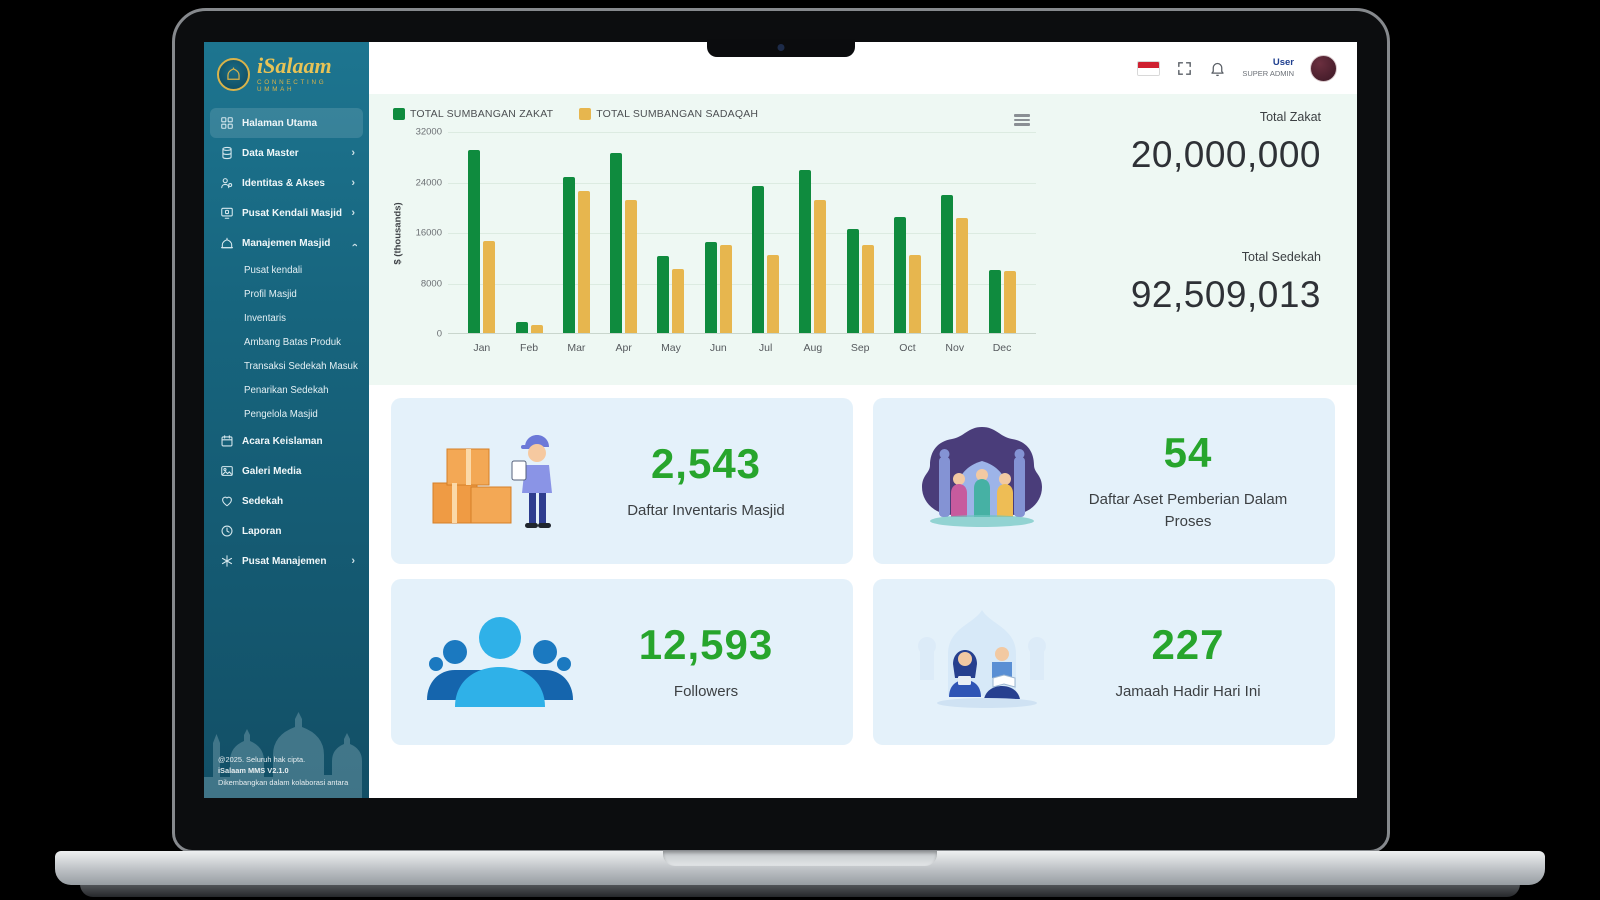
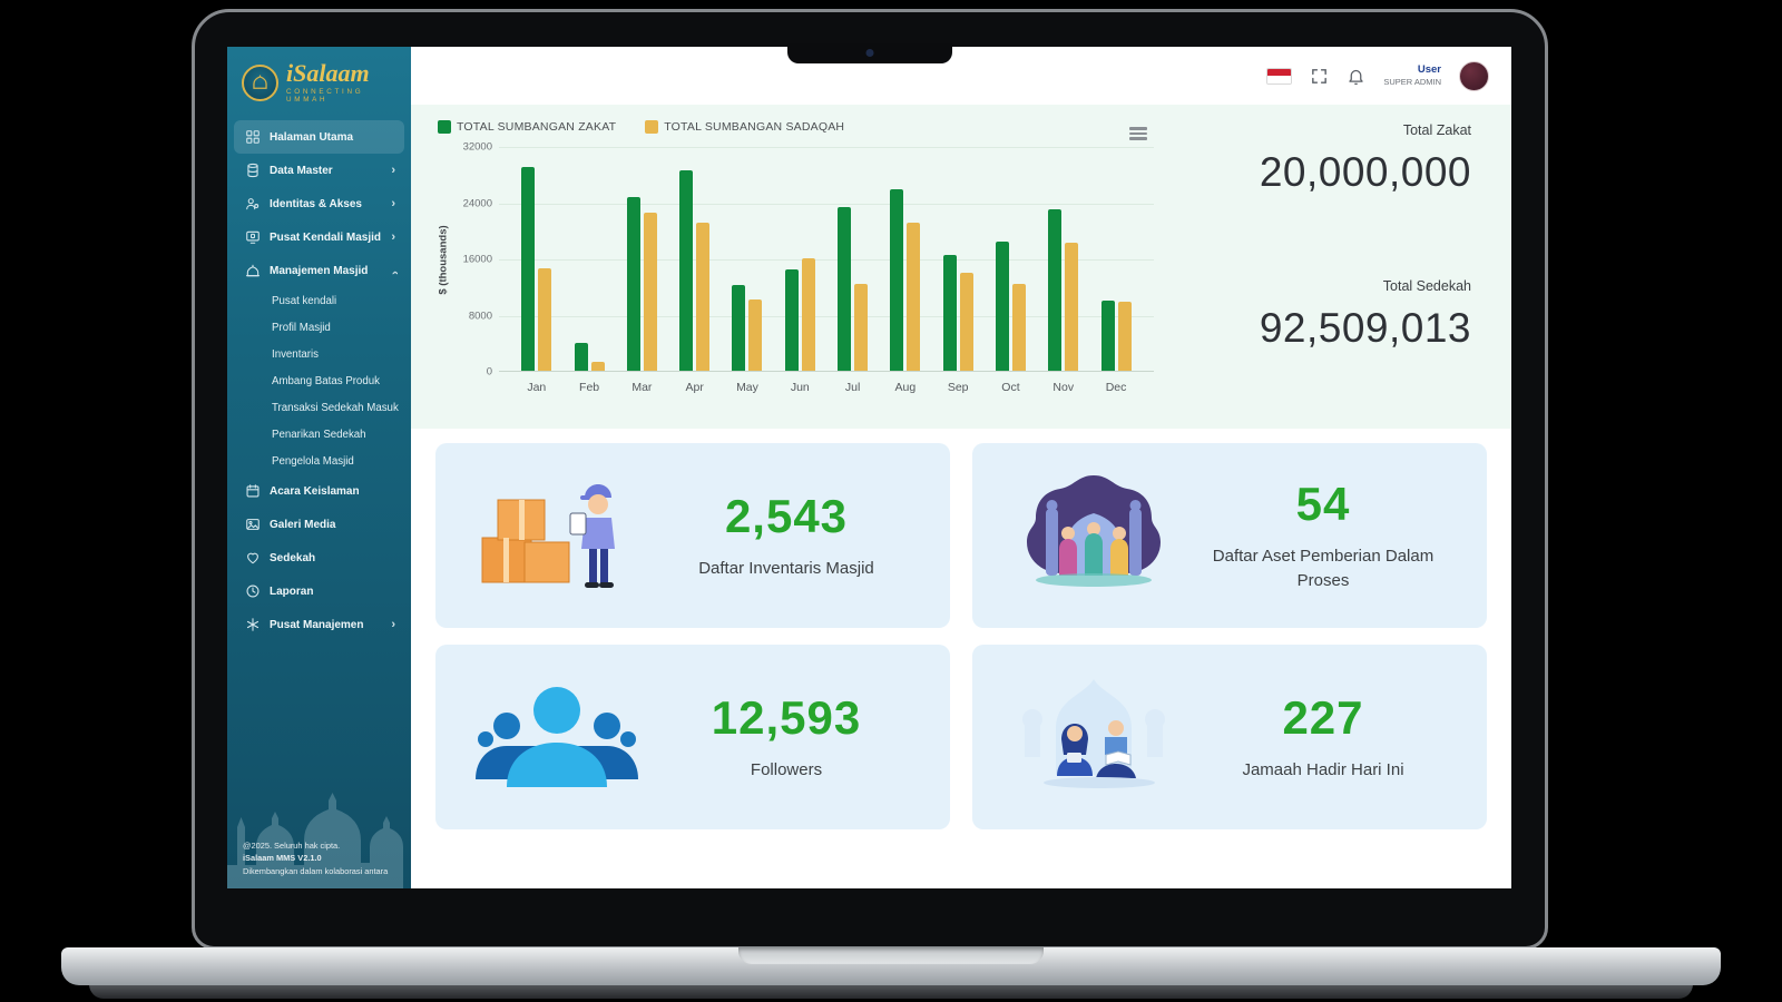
TOTAL SUMBANGAN ZAKAT/Feb: 2000 -> 4000
TOTAL SUMBANGAN SADAQAH/Jun: 14000 -> 16000
TOTAL SUMBANGAN ZAKAT/Nov: 22000 -> 23000
